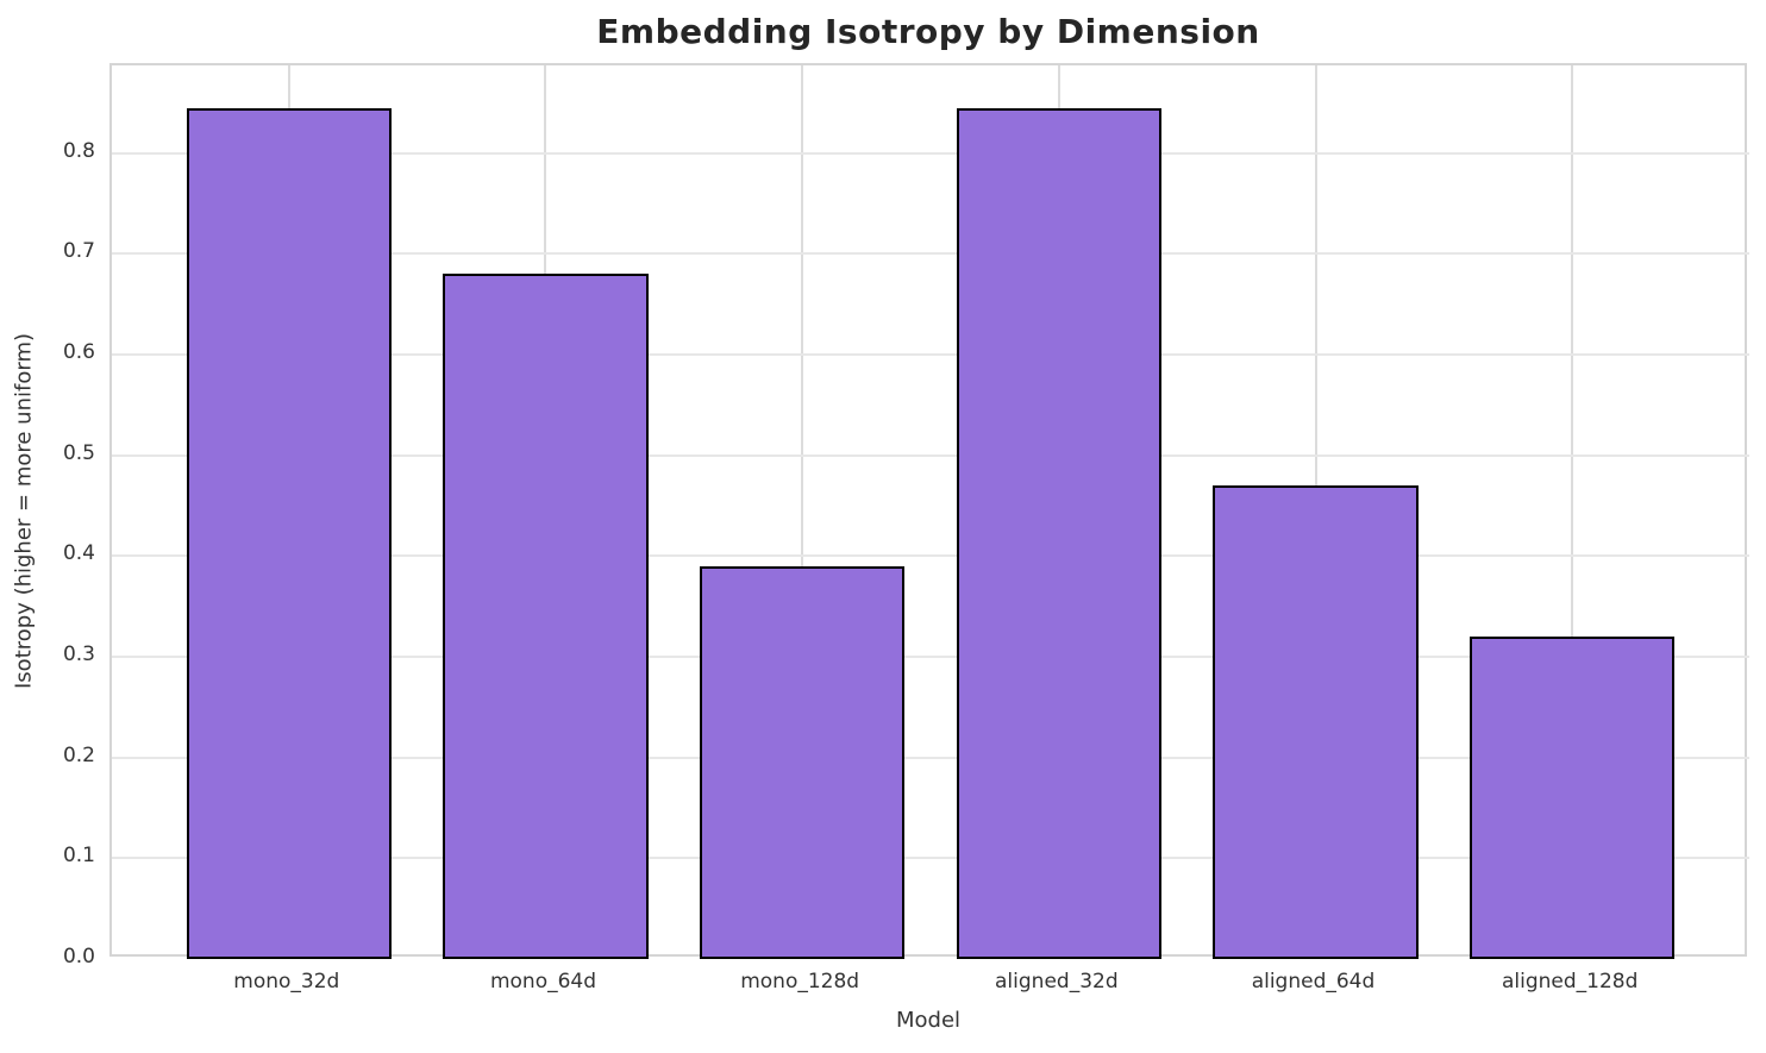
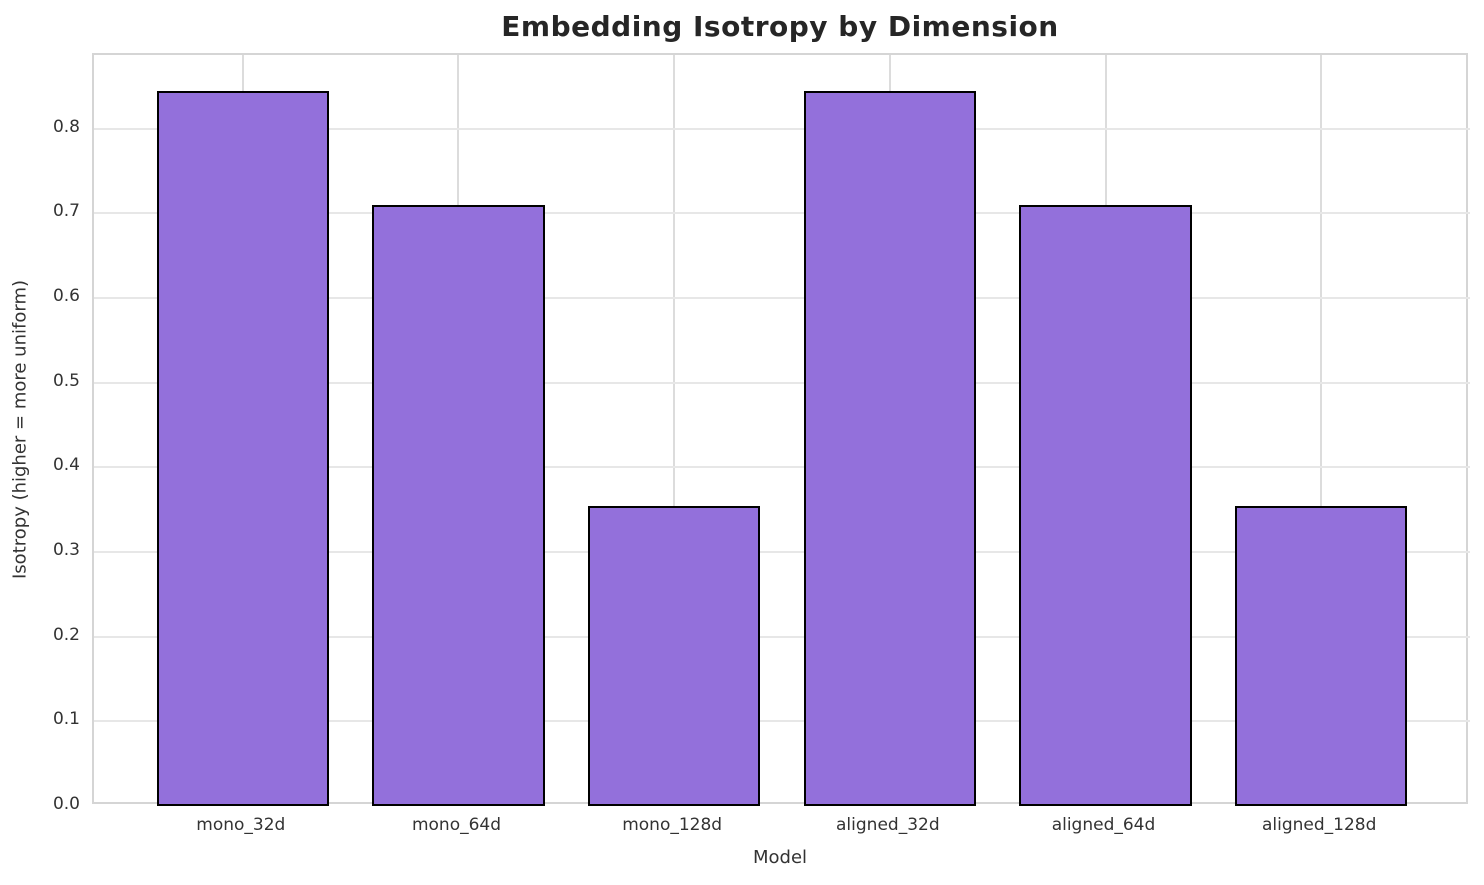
mono_64d: 0.68 -> 0.71
mono_128d: 0.39 -> 0.35
aligned_64d: 0.47 -> 0.71
aligned_128d: 0.32 -> 0.35
